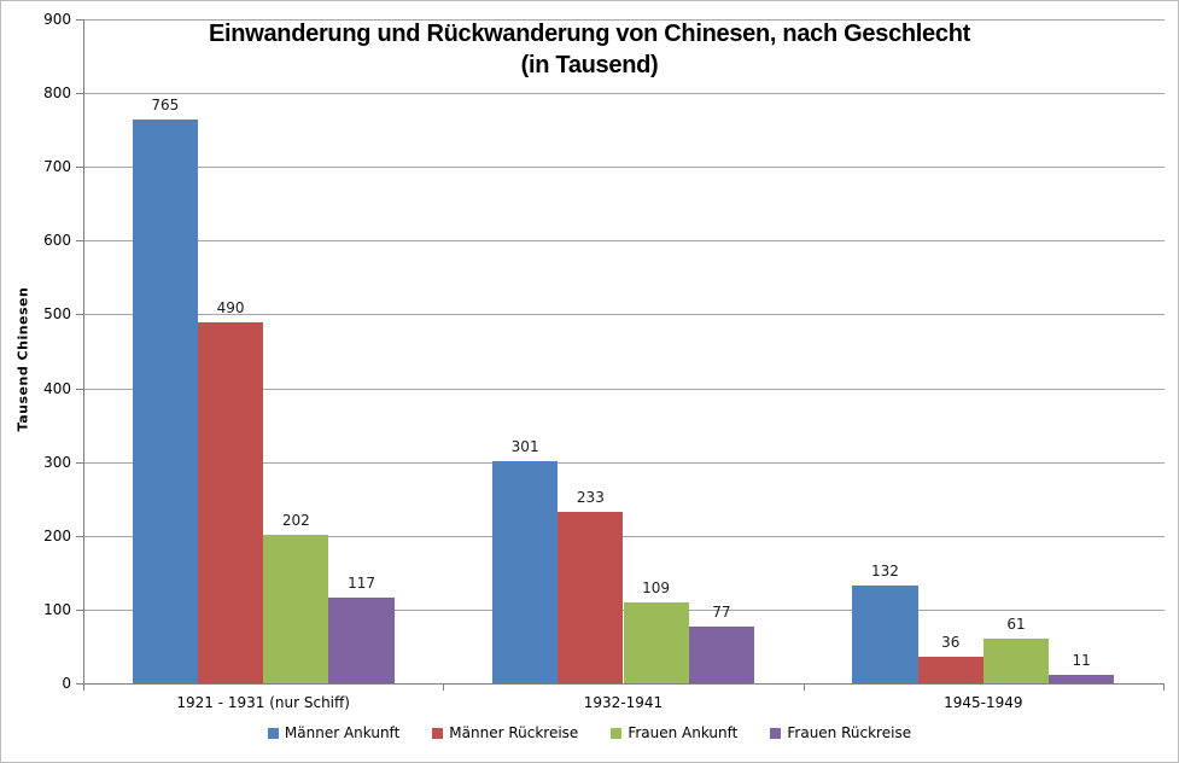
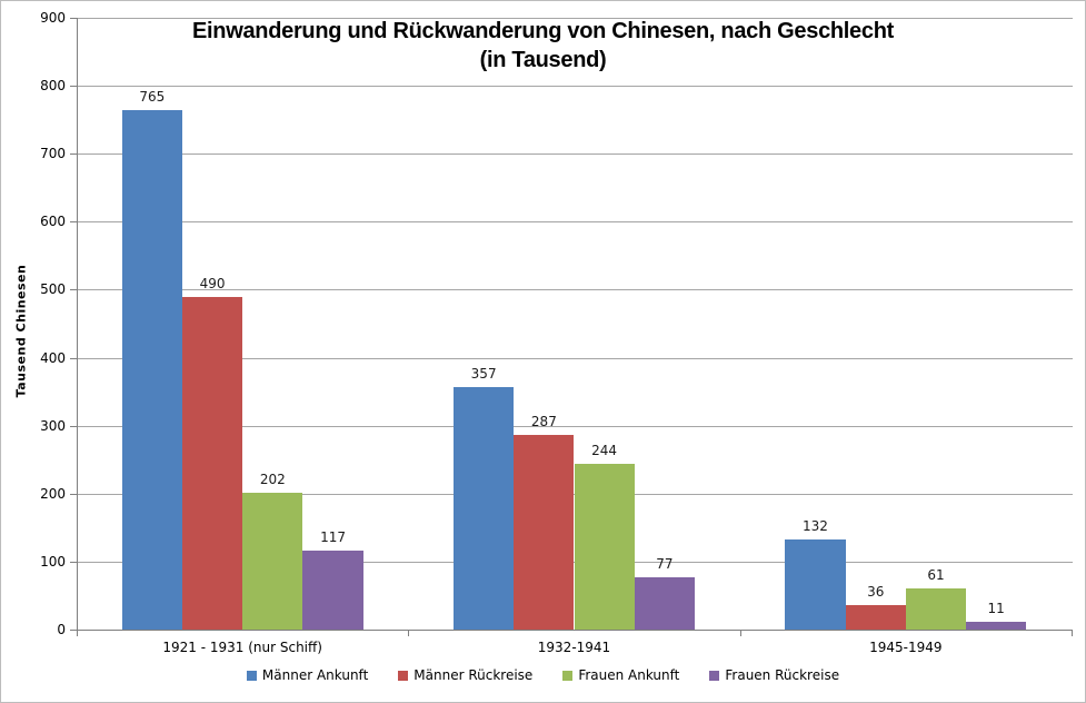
Männer Ankunft/1932-1941: 301 -> 357
Männer Rückreise/1932-1941: 233 -> 287
Frauen Ankunft/1932-1941: 109 -> 244
